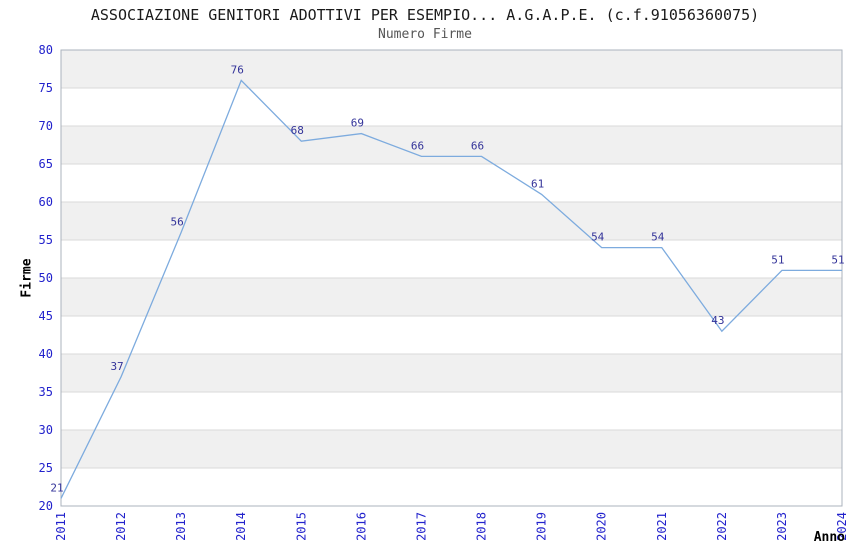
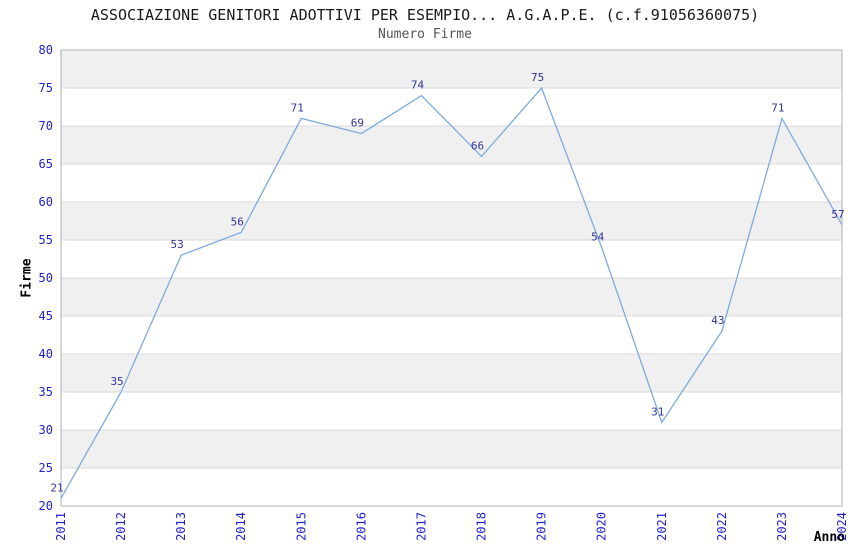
2012: 37 -> 35
2013: 56 -> 53
2014: 76 -> 56
2015: 68 -> 71
2017: 66 -> 74
2019: 61 -> 75
2021: 54 -> 31
2023: 51 -> 71
2024: 51 -> 57
